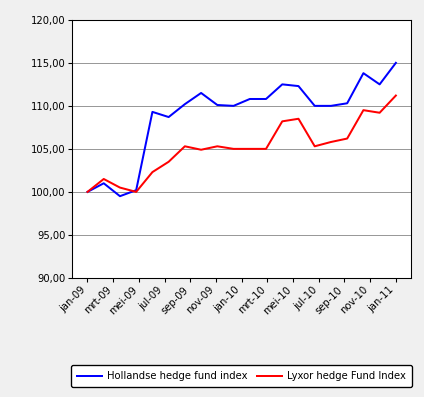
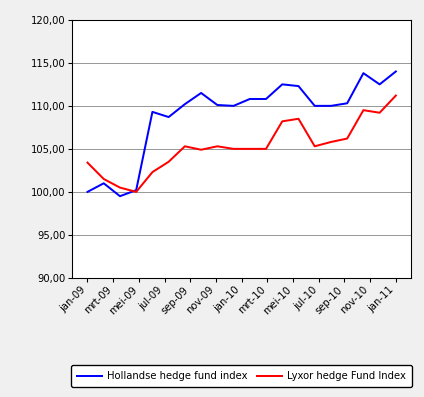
Lyxor hedge Fund Index/jan-09: 100,0 -> 103,4
Hollandse hedge fund index/jan-11: 115,0 -> 114,0
